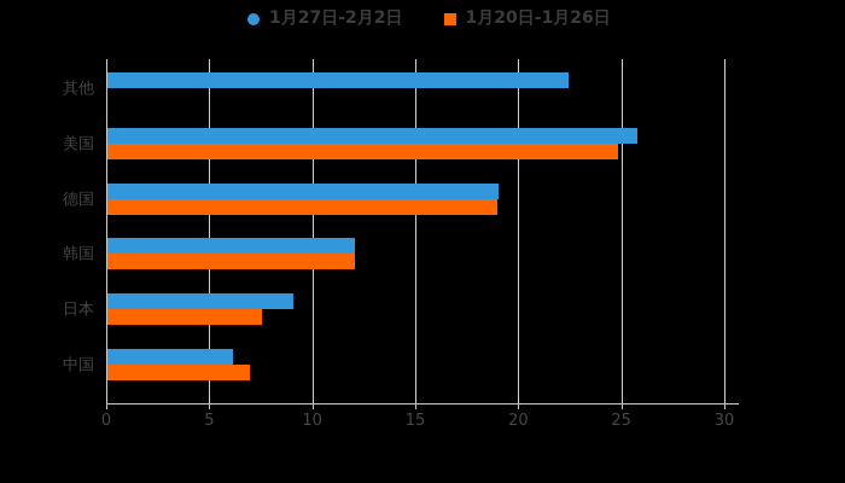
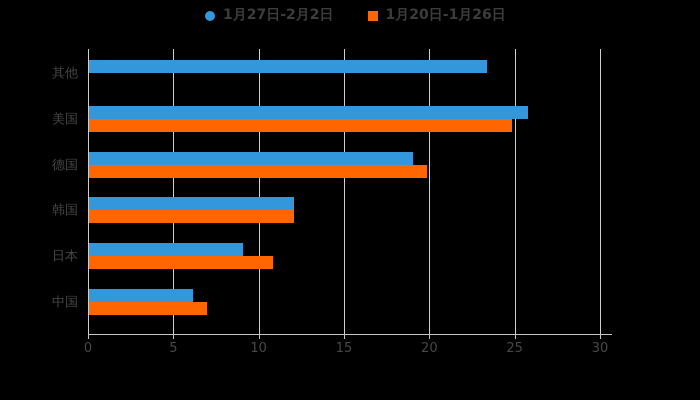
1月27日-2月2日/其他: 22.4 -> 23.3
1月20日-1月26日/德国: 18.9 -> 19.8
1月20日-1月26日/日本: 7.5 -> 10.8
